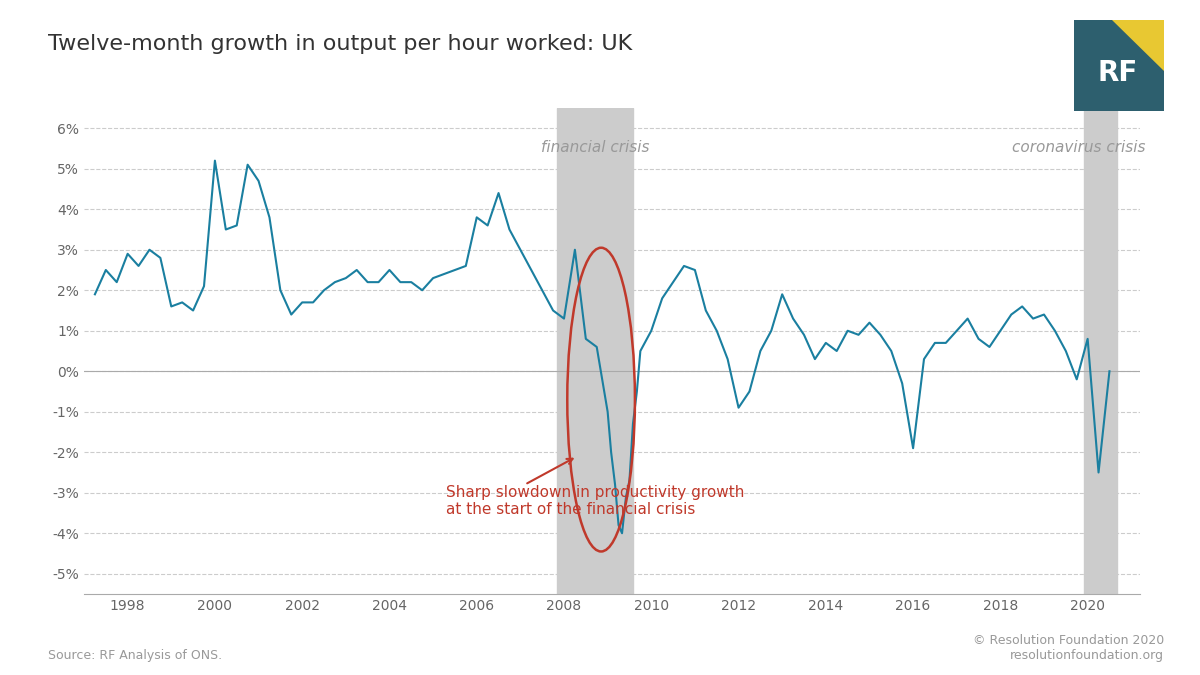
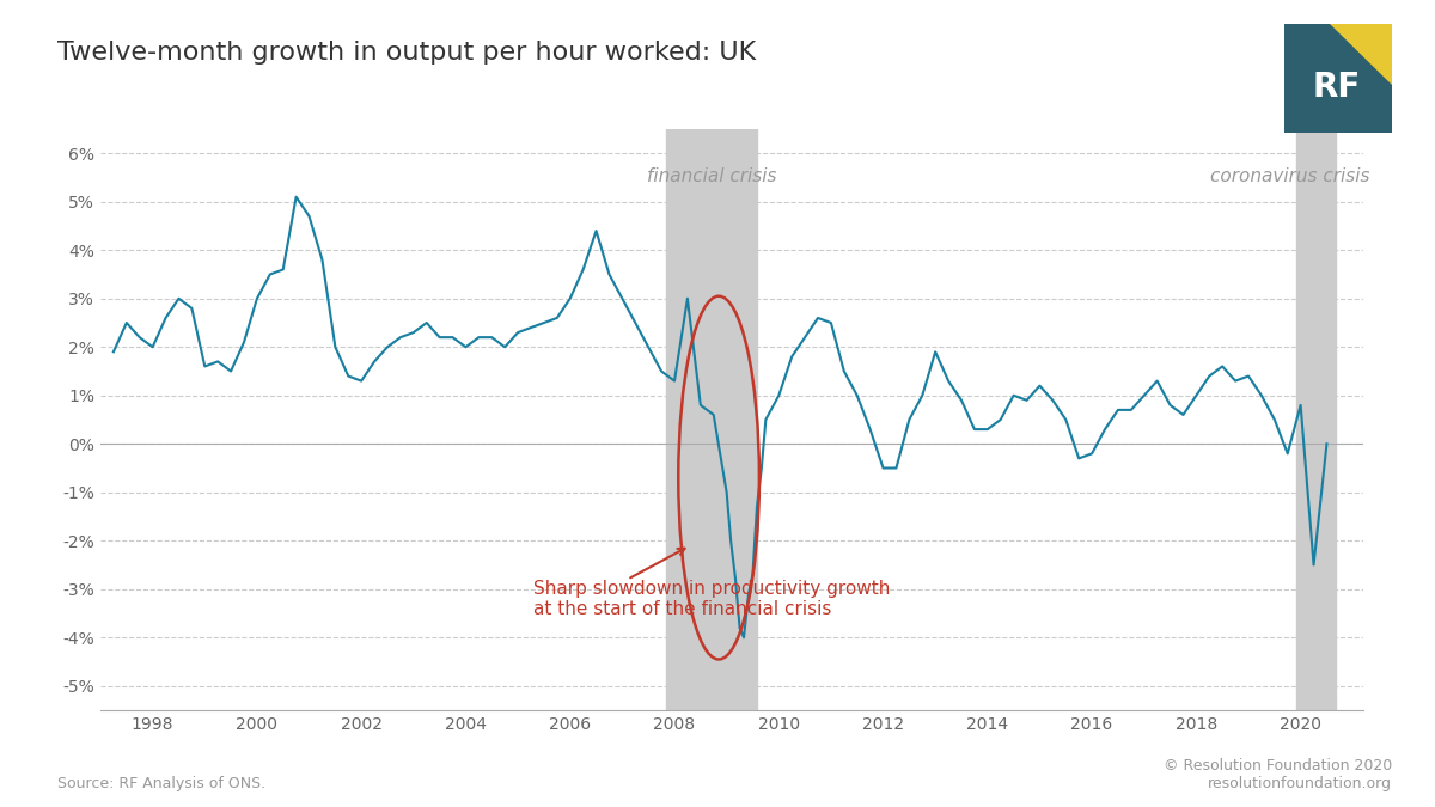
1998: 2.9% -> 2.0%
2000: 5.2% -> 3.0%
2002: 1.7% -> 1.3%
2004: 2.5% -> 2.0%
2006: 3.8% -> 3.0%
2012: -0.9% -> -0.5%
2014: 0.7% -> 0.3%
2016: -1.9% -> -0.2%
